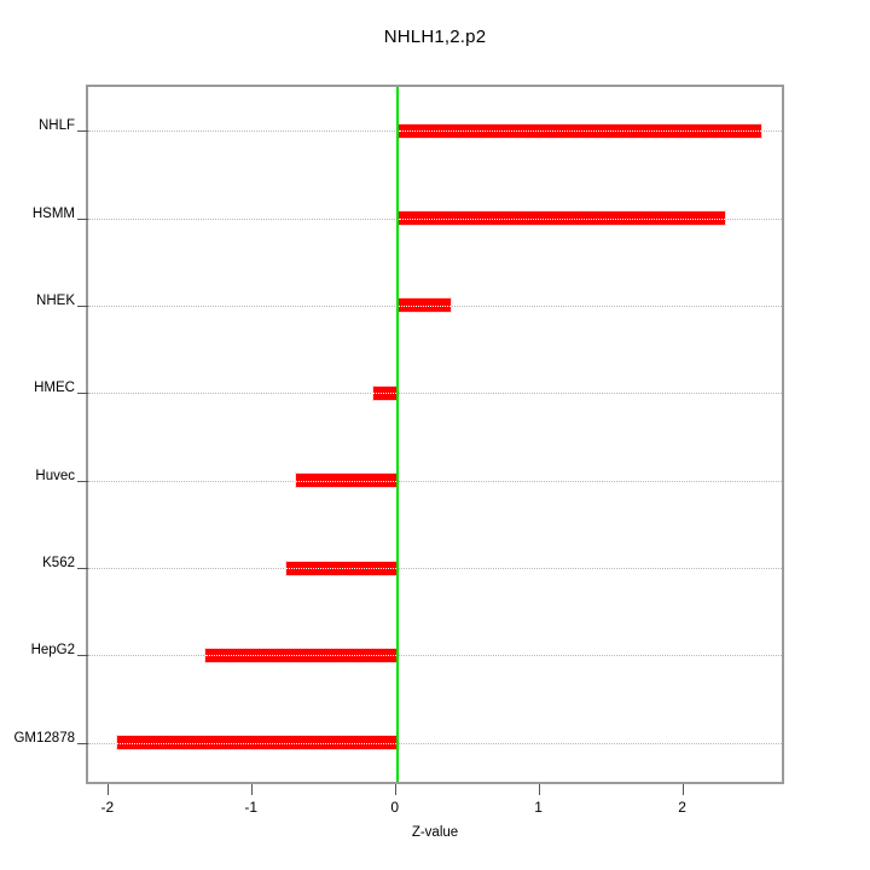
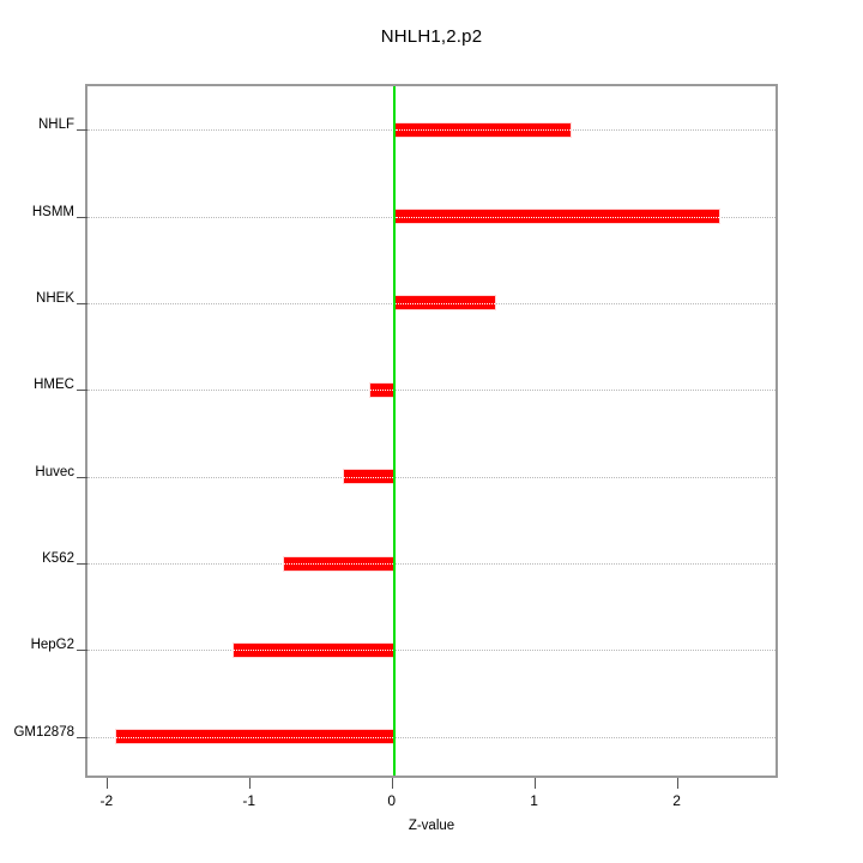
HepG2: -1.34 -> -1.13
Huvec: -0.71 -> -0.36
NHEK: 0.38 -> 0.72
NHLF: 2.54 -> 1.25
